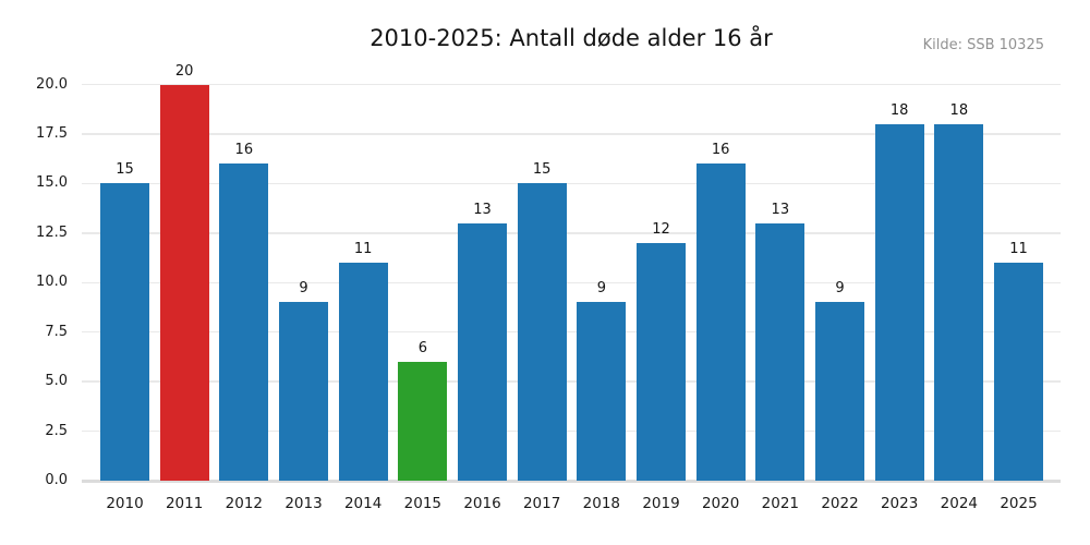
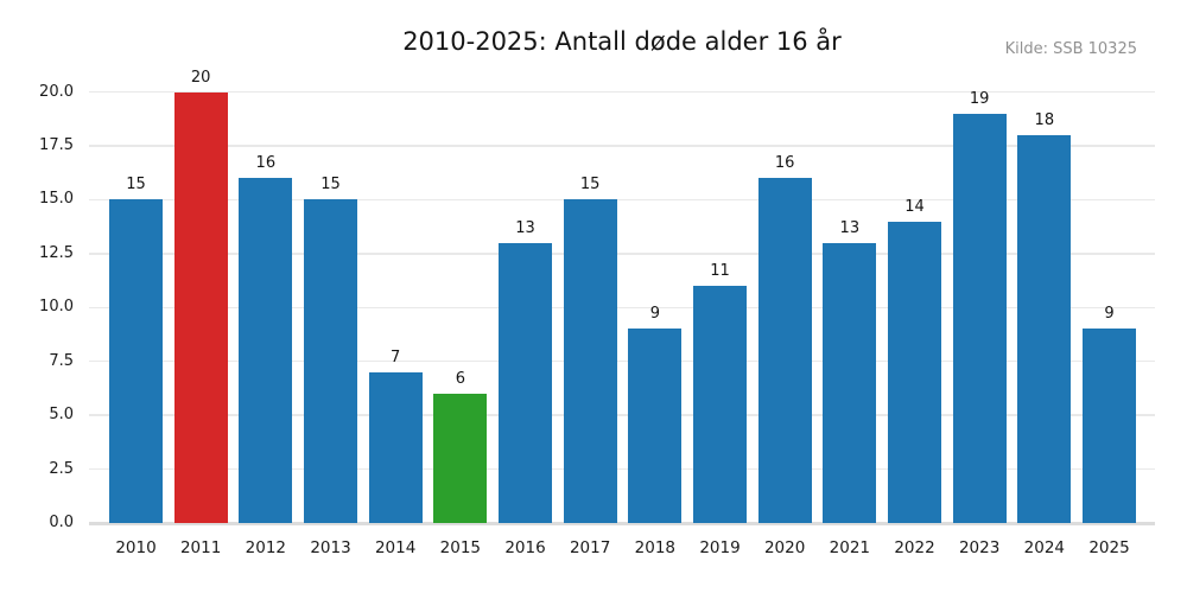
2013: 9 -> 15
2014: 11 -> 7
2019: 12 -> 11
2022: 9 -> 14
2023: 18 -> 19
2025: 11 -> 9
